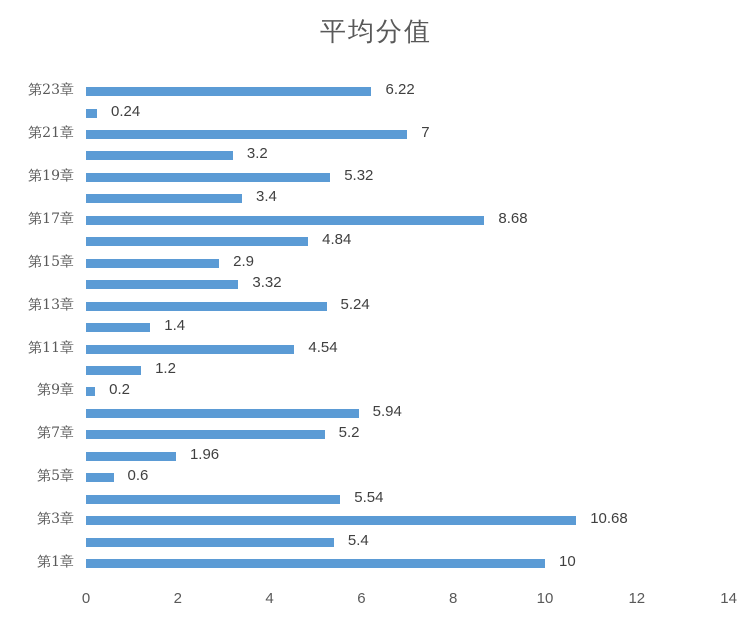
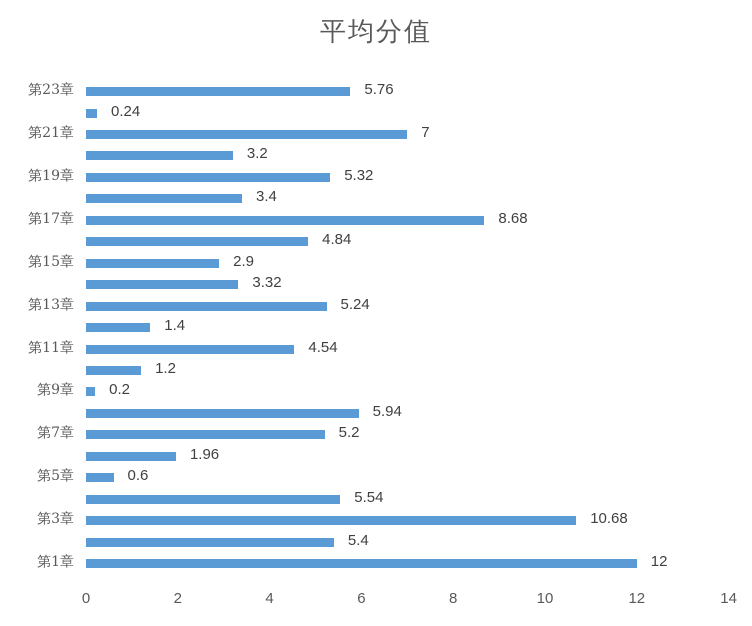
第1章: 10 -> 12
第23章: 6.22 -> 5.76
